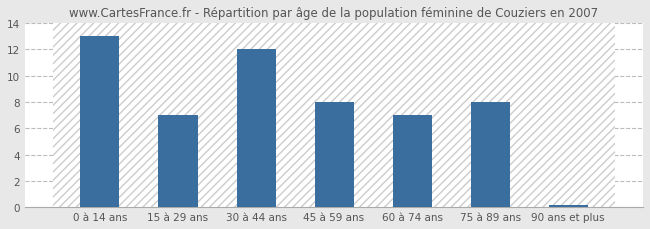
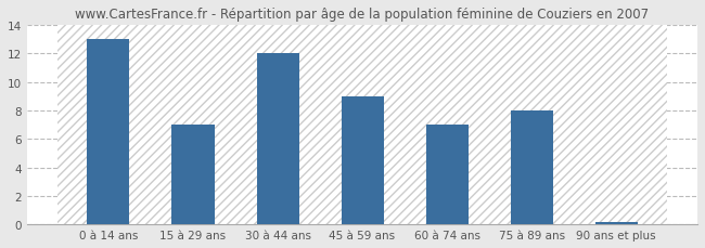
45 à 59 ans: 8.0 -> 9.0
